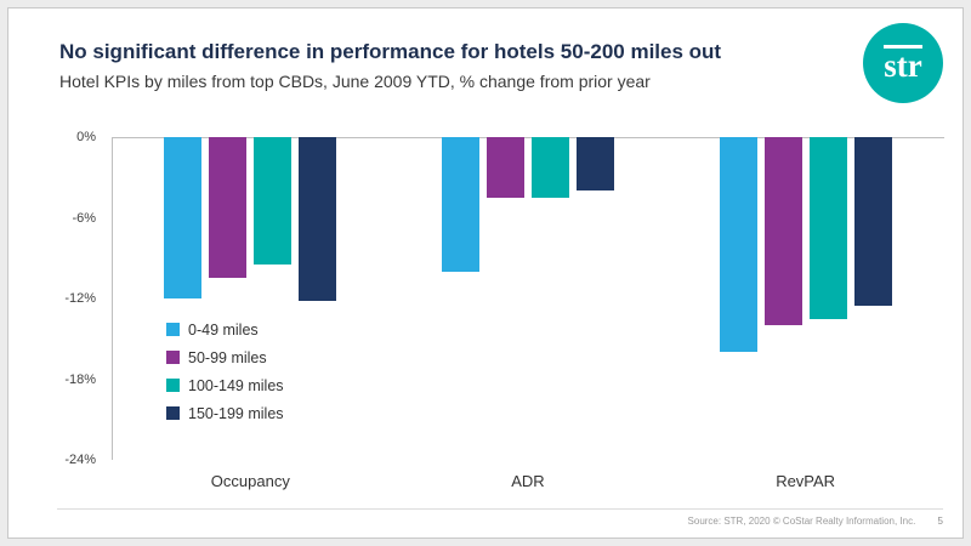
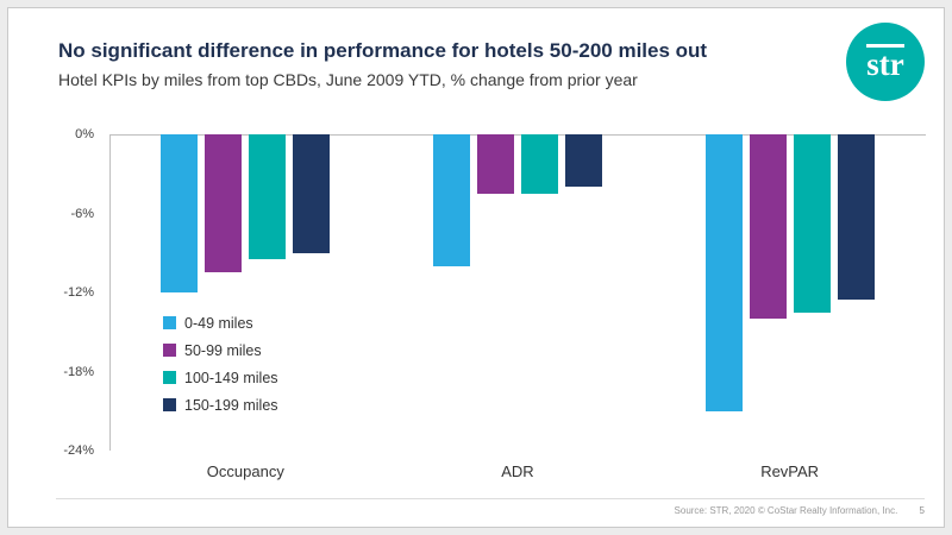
150-199 miles/Occupancy: -12.2% -> -9.0%
0-49 miles/RevPAR: -16% -> -21%
